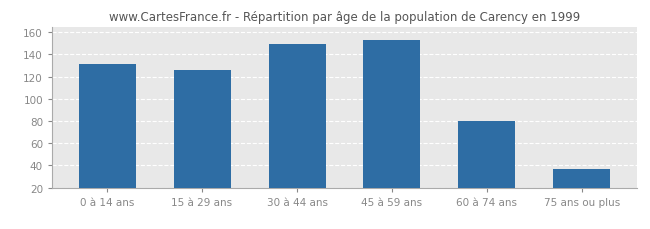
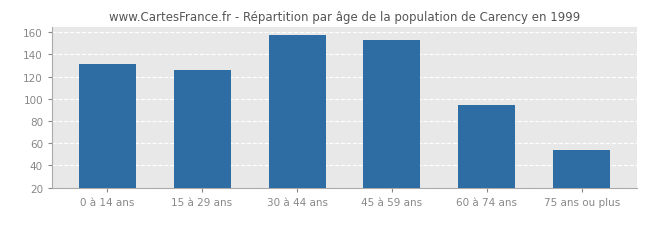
30 à 44 ans: 149 -> 157
60 à 74 ans: 80 -> 94
75 ans ou plus: 37 -> 54
